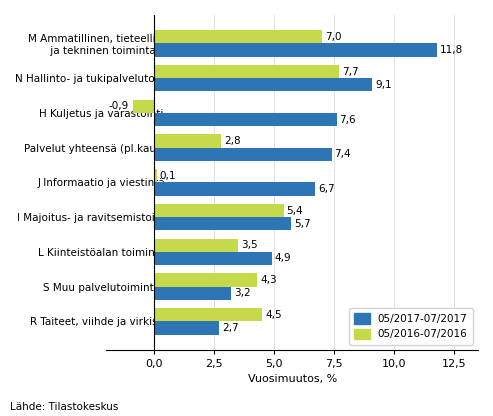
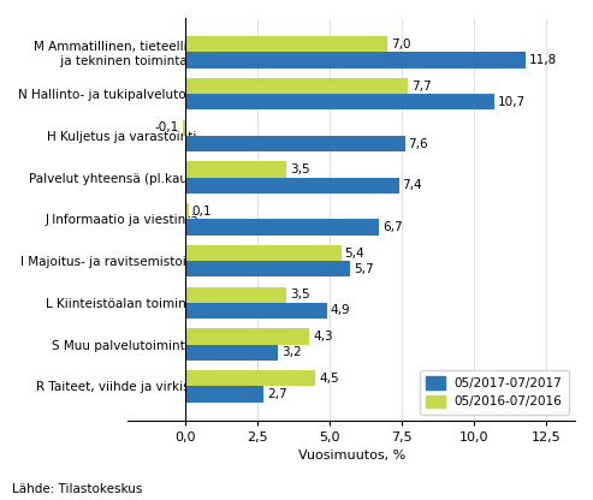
05/2017-07/2017/N Hallinto- ja tukipalvelutoiminta: 9,1 -> 10,7
05/2016-07/2016/H Kuljetus ja varastointi: -0,9 -> -0,1
05/2016-07/2016/Palvelut yhteensä (pl.kauppa): 2,8 -> 3,5
